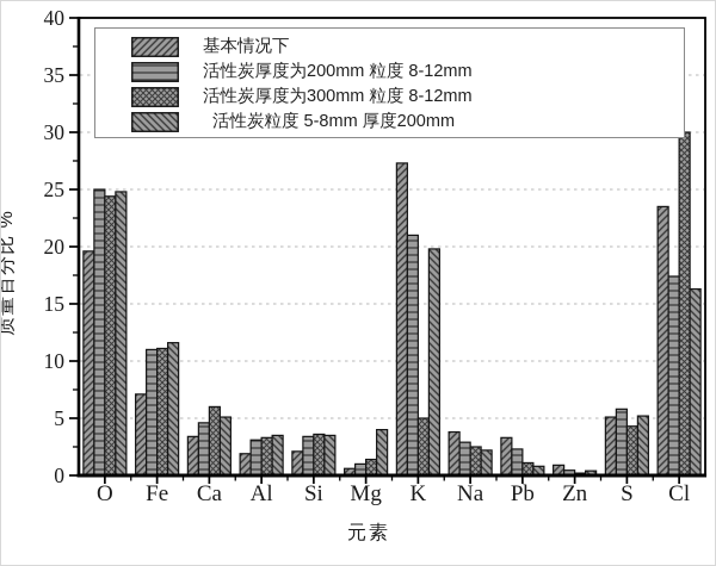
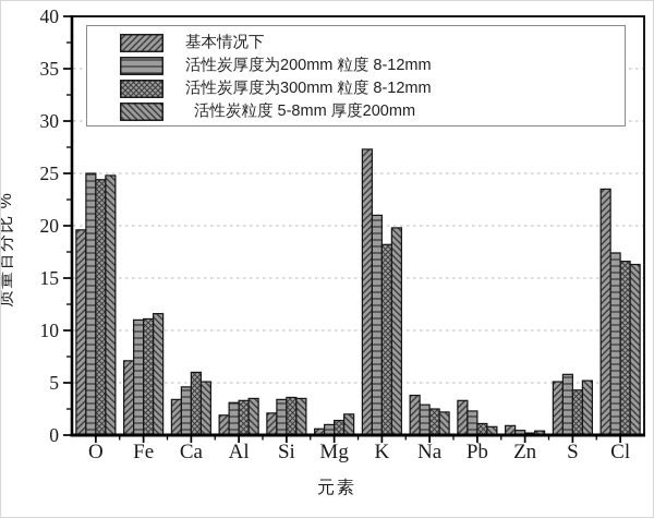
活性炭粒度 5-8mm 厚度200mm/Mg: 4 -> 2
活性炭厚度为300mm 粒度 8-12mm/K: 5 -> 18
活性炭厚度为300mm 粒度 8-12mm/Cl: 30 -> 17
